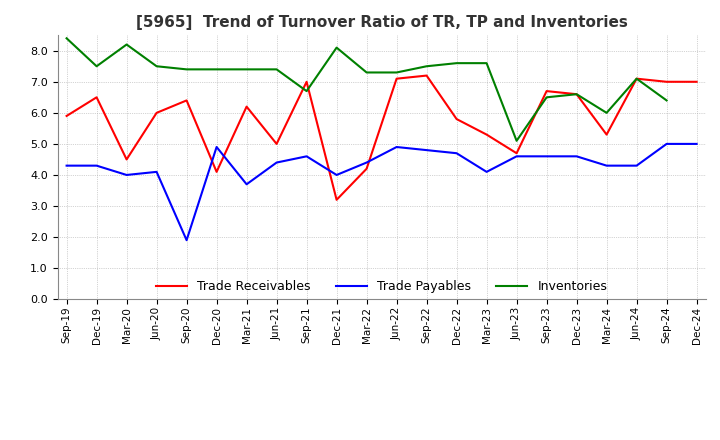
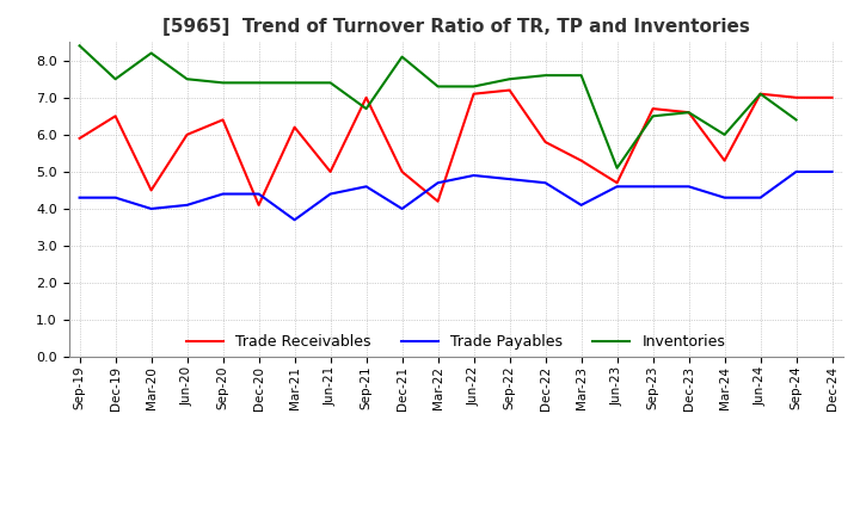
Trade Payables/Sep-20: 1.9 -> 4.4
Trade Payables/Dec-20: 4.9 -> 4.4
Trade Receivables/Dec-21: 3.2 -> 5.0
Trade Payables/Mar-22: 4.4 -> 4.7
